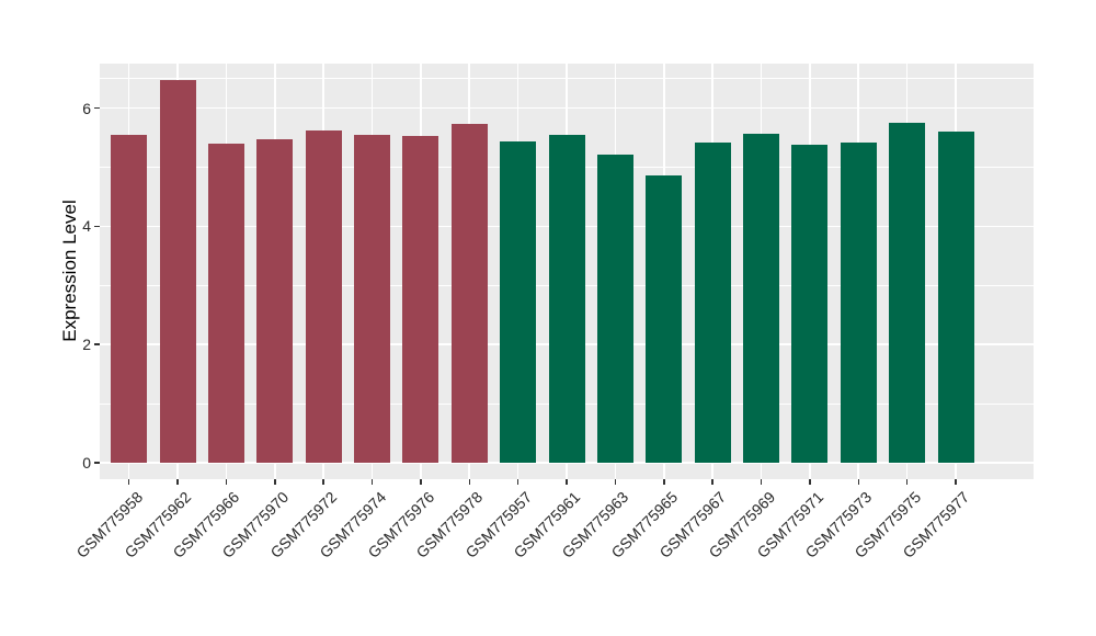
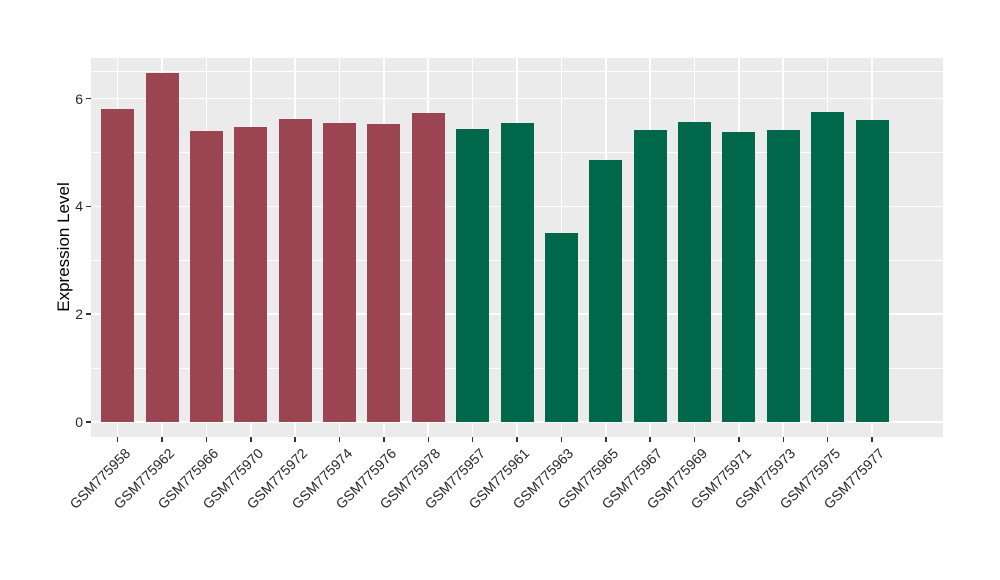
GSM775958: 5.5 -> 5.8
GSM775963: 5.2 -> 3.5
